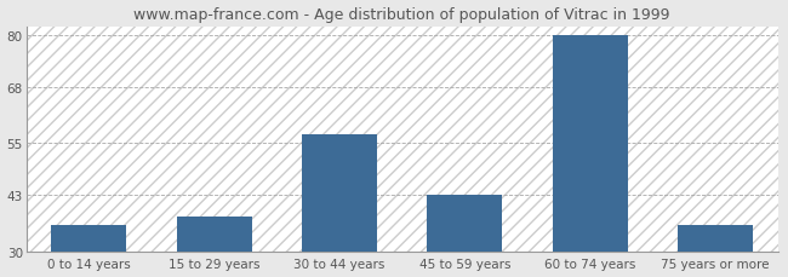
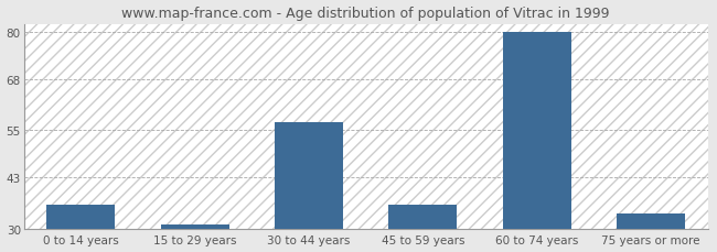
15 to 29 years: 38 -> 31
45 to 59 years: 43 -> 36
75 years or more: 36 -> 34
